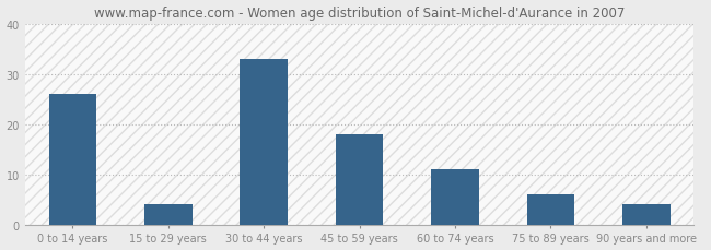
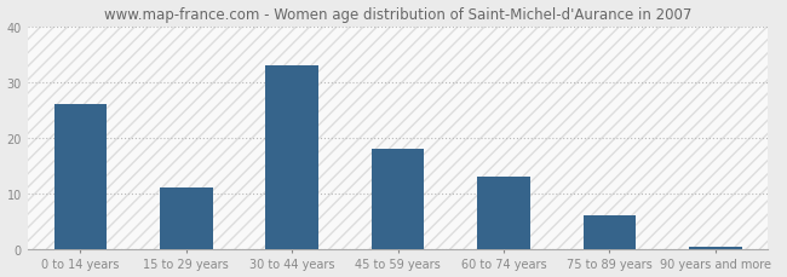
15 to 29 years: 4.0 -> 11.0
60 to 74 years: 11.0 -> 13.0
90 years and more: 4.0 -> 0.5
